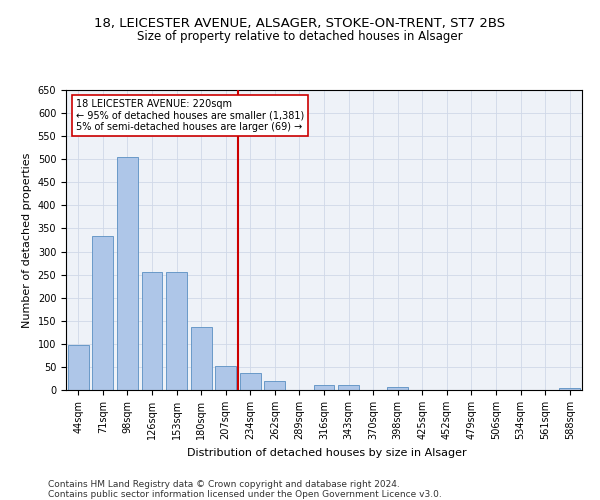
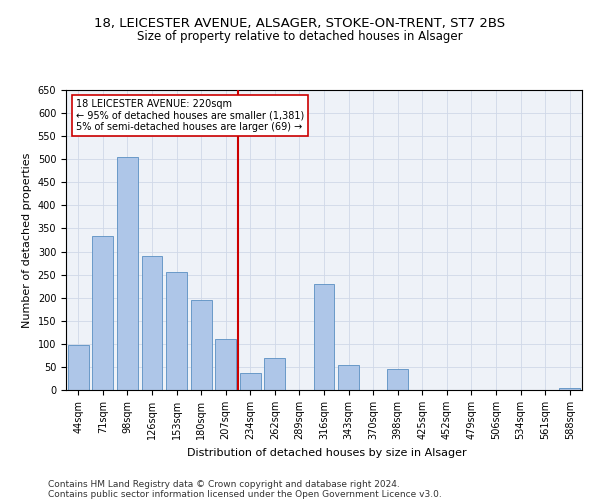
126sqm: 255 -> 290
180sqm: 137 -> 195
207sqm: 53 -> 110
262sqm: 20 -> 70
316sqm: 10 -> 230
343sqm: 11 -> 55
398sqm: 7 -> 45
